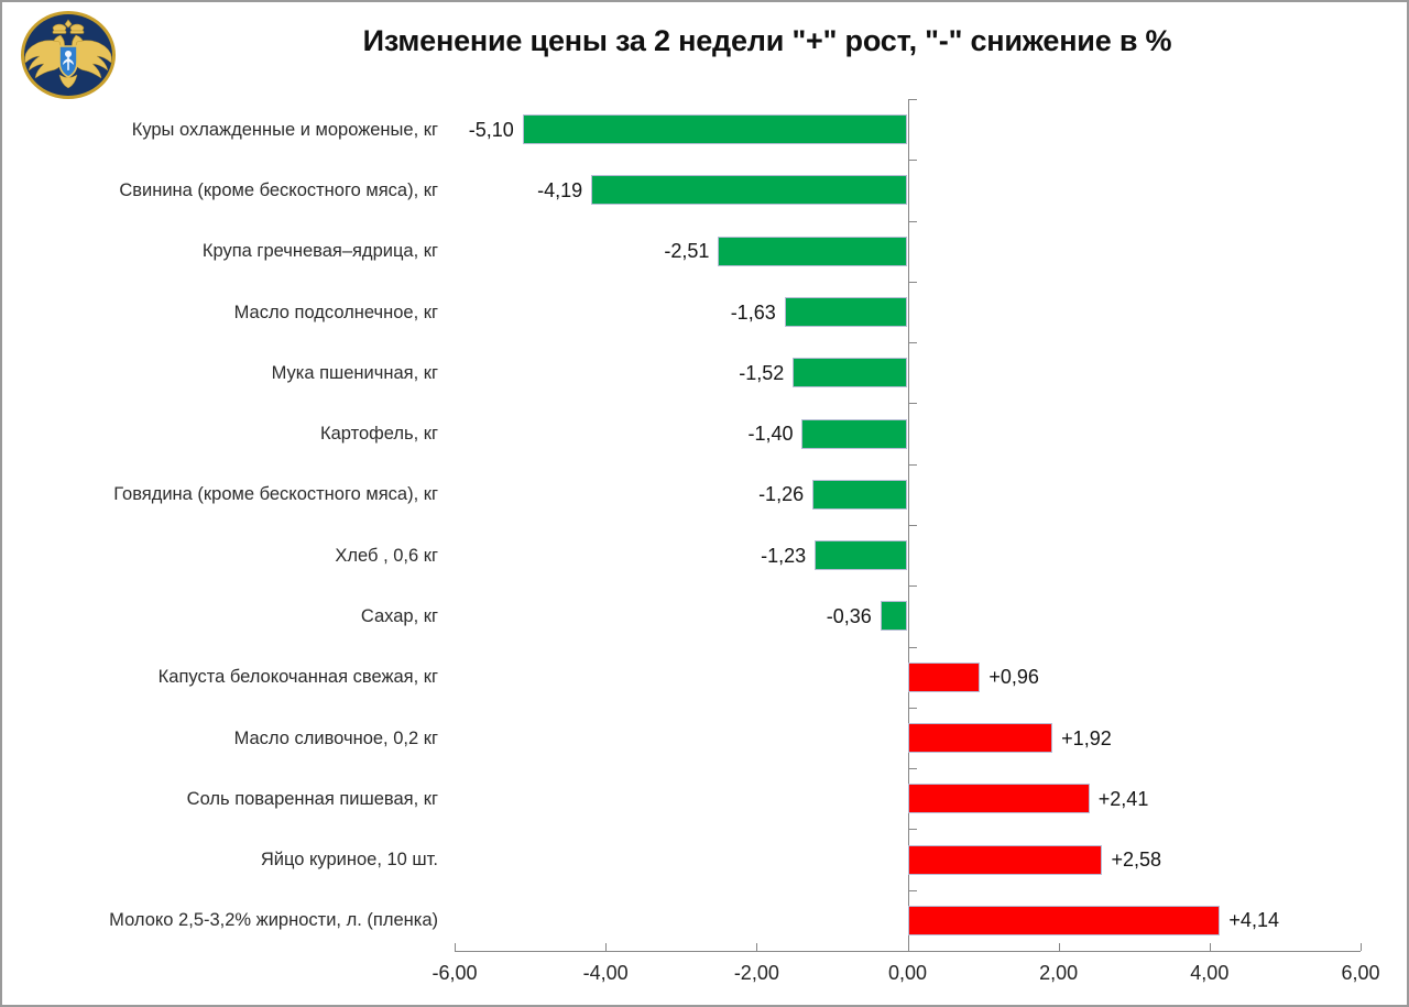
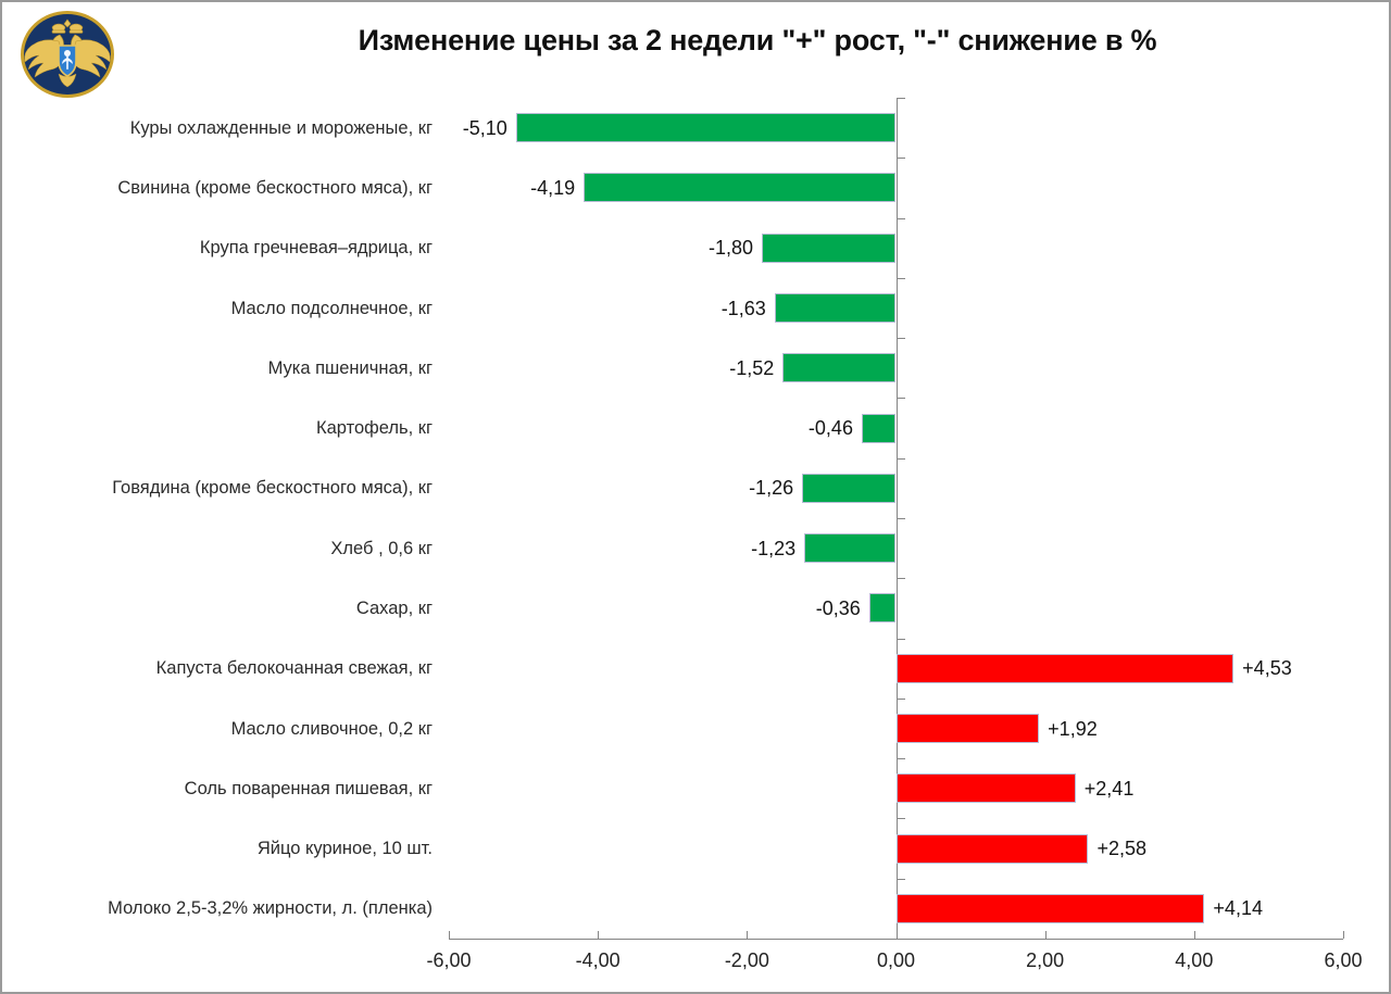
Крупа гречневая–ядрица, кг: -2,51 -> -1,80
Картофель, кг: -1,40 -> -0,46
Капуста белокочанная свежая, кг: +0,96 -> +4,53
